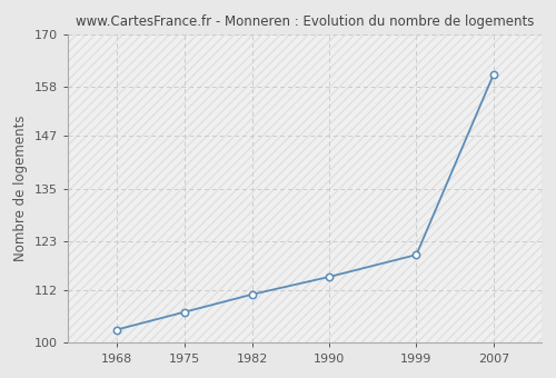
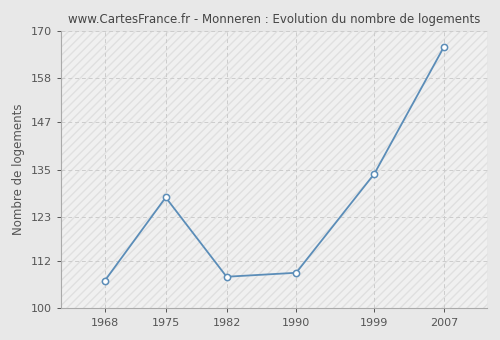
1968: 103 -> 107
1975: 107 -> 128
1982: 111 -> 108
1990: 115 -> 109
1999: 120 -> 134
2007: 161 -> 166
